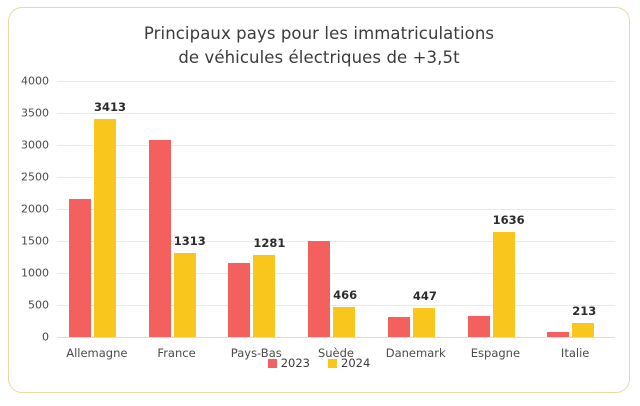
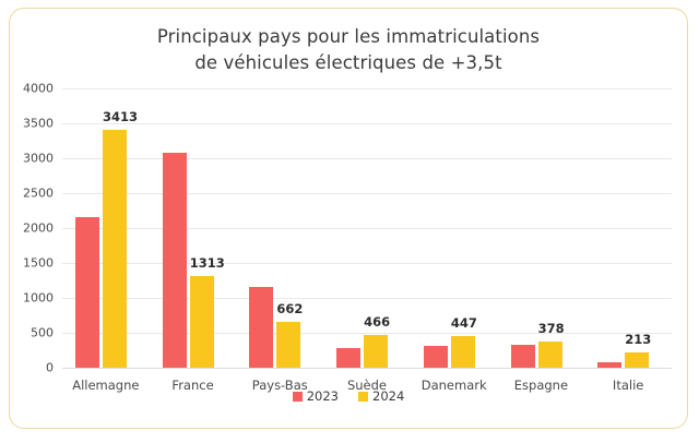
2024/Pays-Bas: 1281 -> 662
2023/Suède: 1500 -> 300
2024/Espagne: 1636 -> 378
